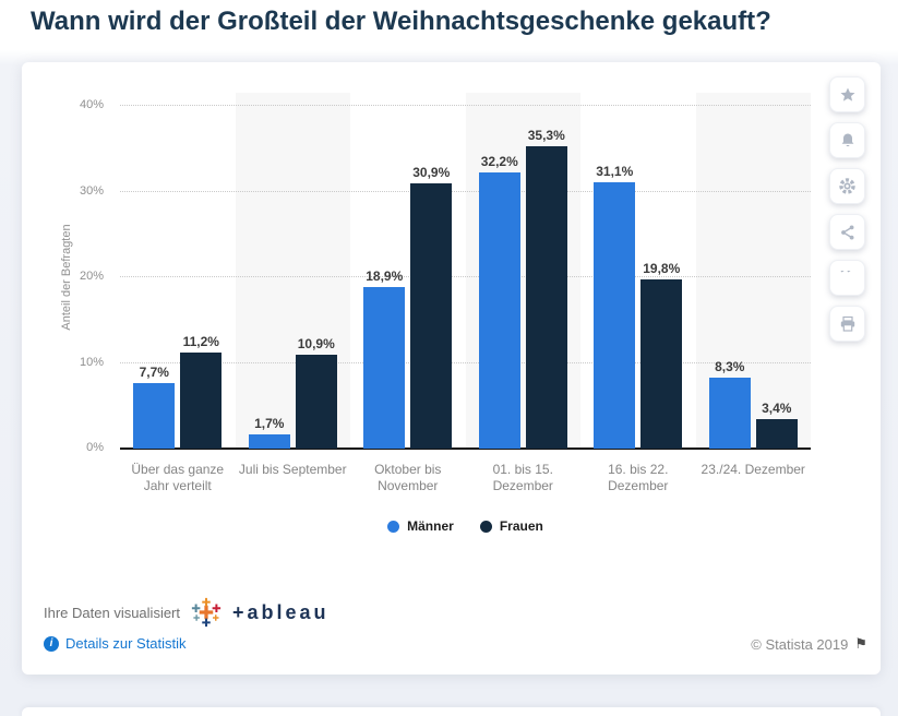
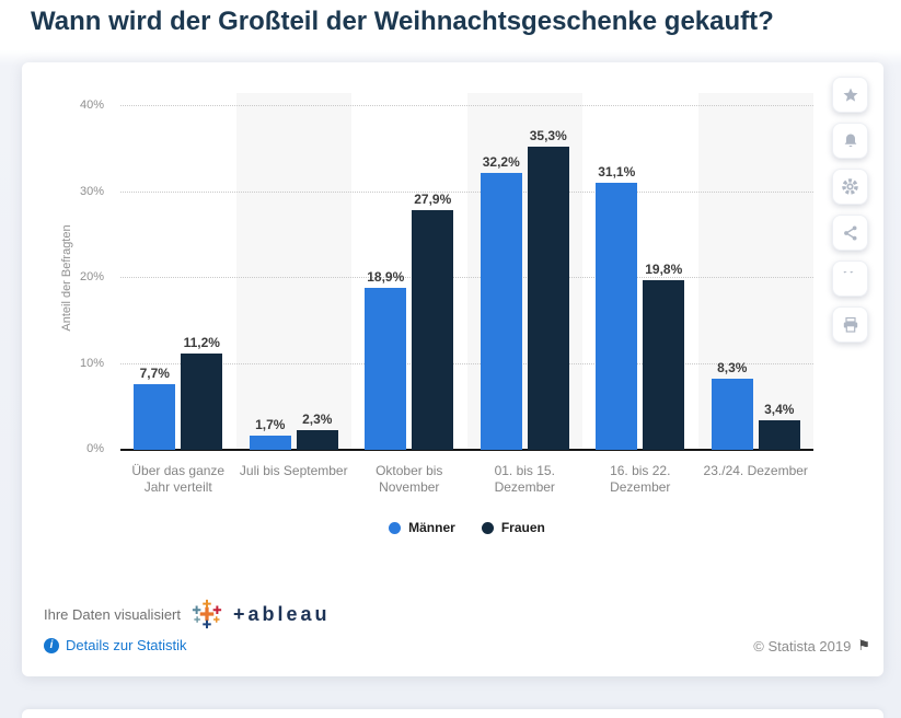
Frauen/Juli bis September: 10,9% -> 2,3%
Frauen/Oktober bis November: 30,9% -> 27,9%
